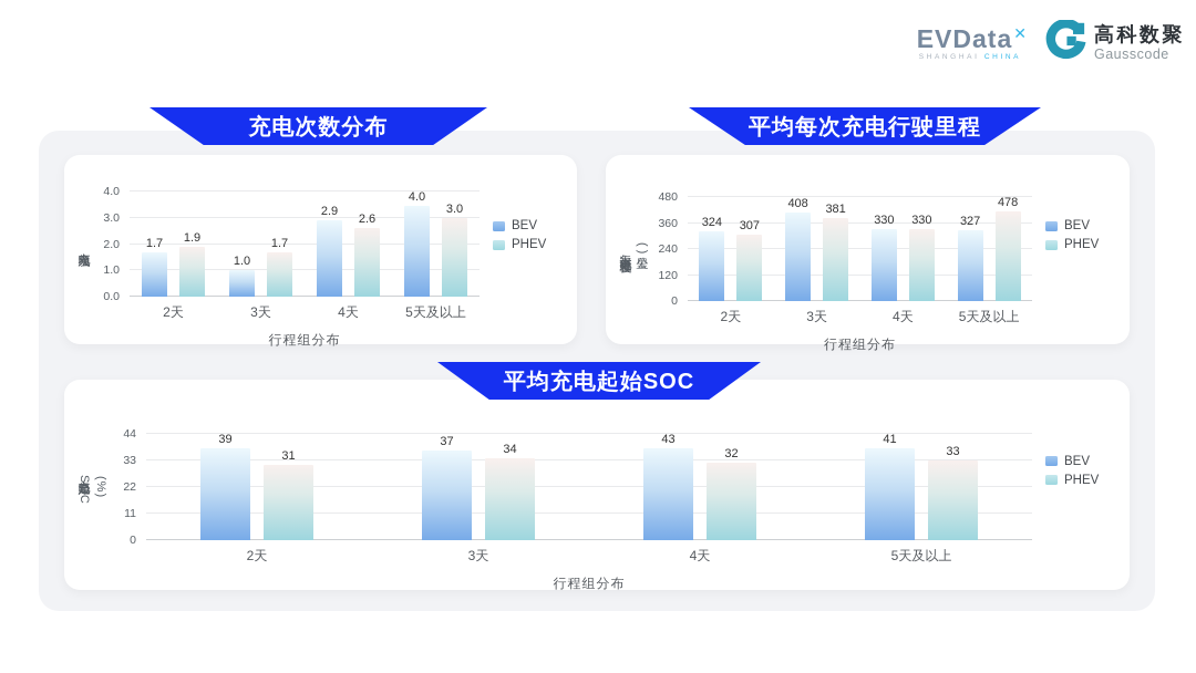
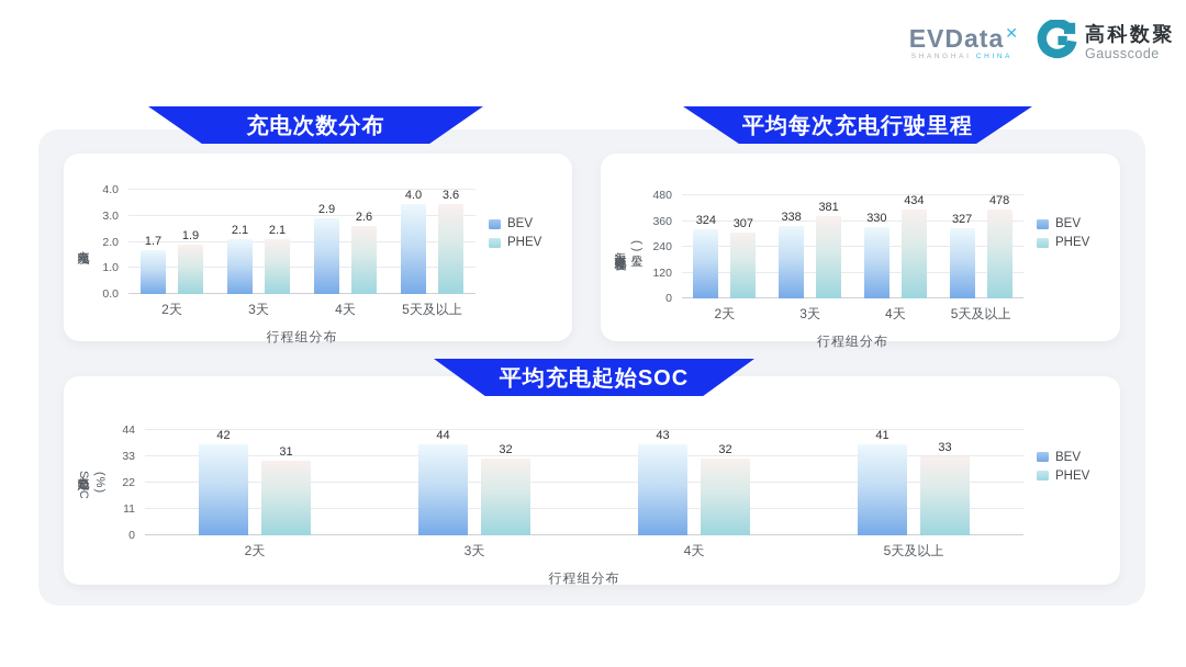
充电次数分布/BEV/3天: 1.0 -> 2.1
充电次数分布/PHEV/3天: 1.7 -> 2.1
充电次数分布/PHEV/5天及以上: 3.0 -> 3.6
平均每次充电行驶里程/BEV/3天: 408 -> 338
平均每次充电行驶里程/PHEV/4天: 330 -> 434
平均充电起始SOC/BEV/2天: 39 -> 42
平均充电起始SOC/BEV/3天: 37 -> 44
平均充电起始SOC/PHEV/3天: 34 -> 32
